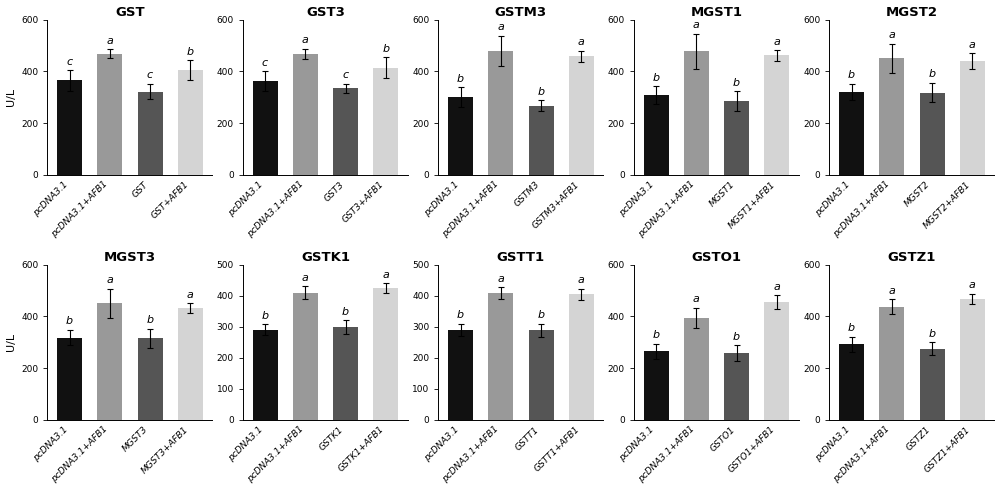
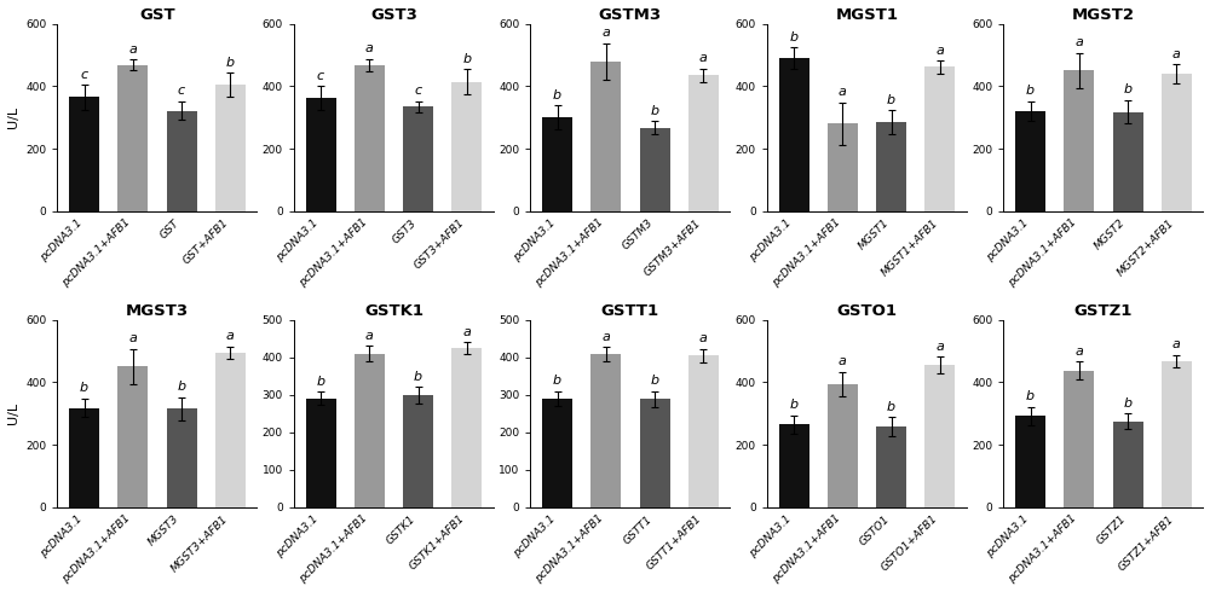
GSTM3/GSTM3+AFB1: 458 -> 435
MGST1/pcDNA3.1: 308 -> 490
MGST1/pcDNA3.1+AFB1: 478 -> 280
MGST3/MGST3+AFB1: 432 -> 495
